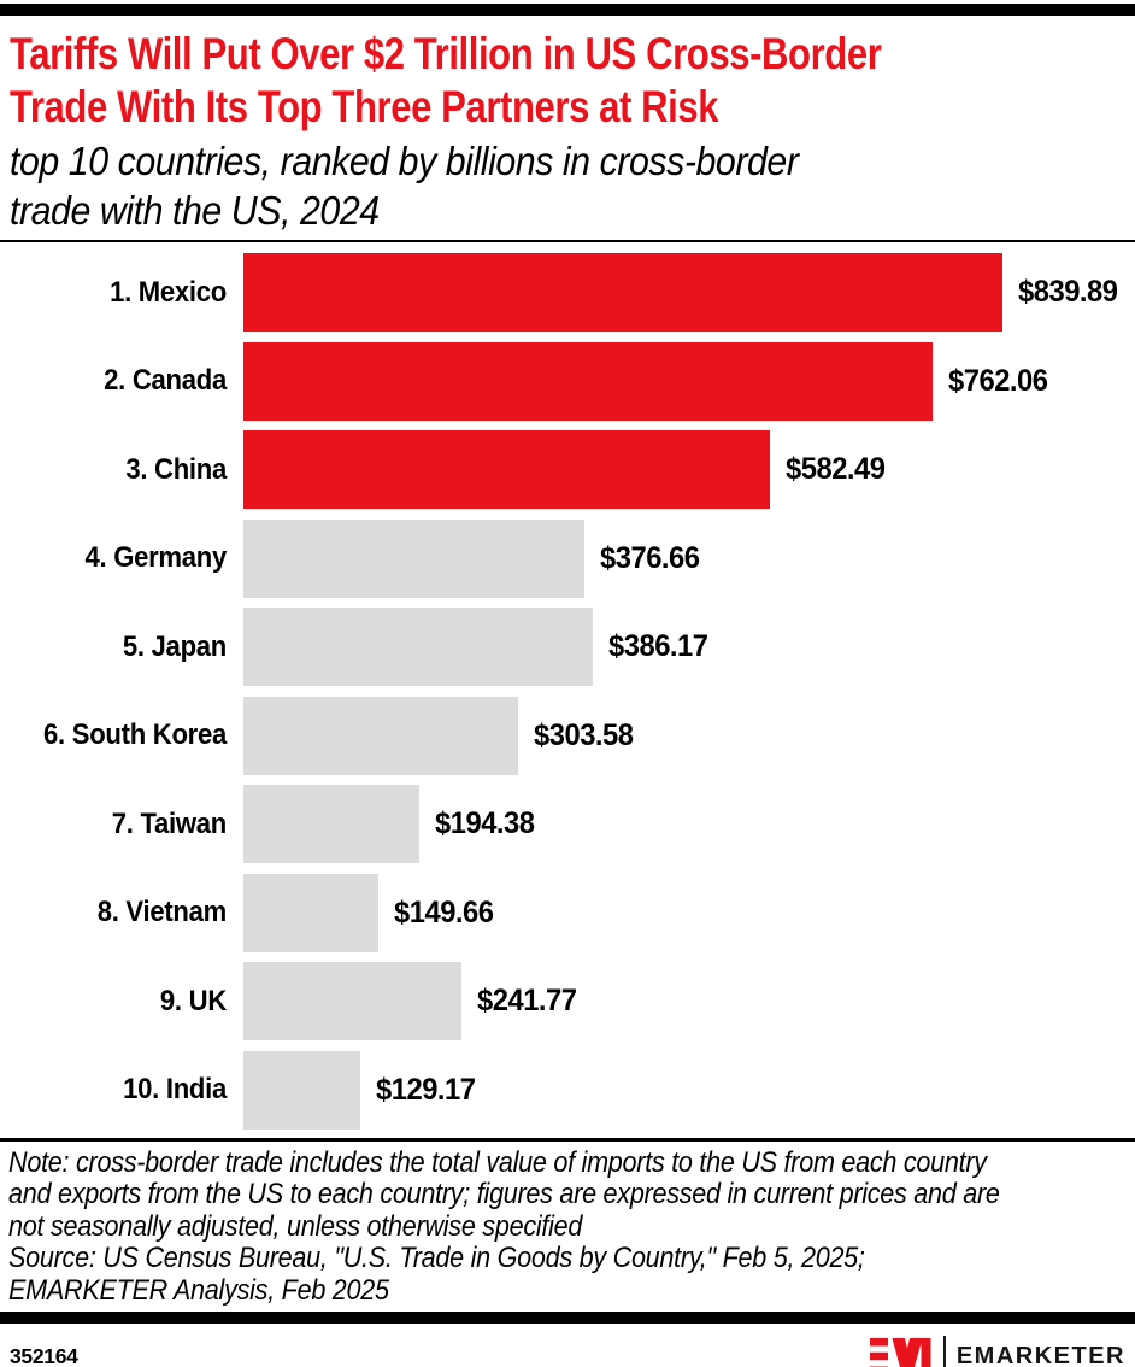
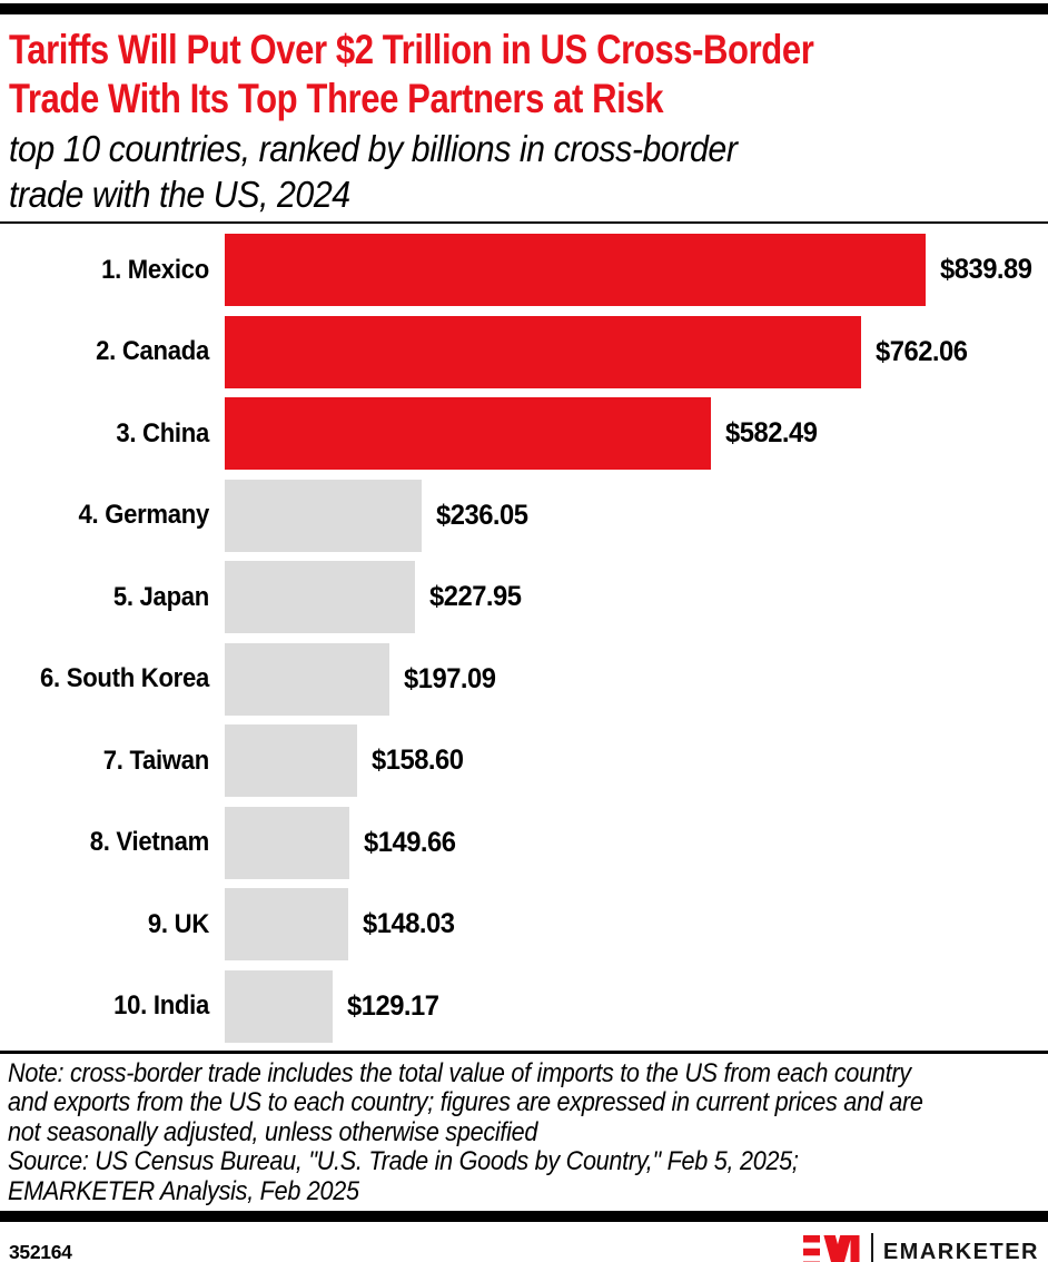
4. Germany: $376.66 -> $236.05
5. Japan: $386.17 -> $227.95
6. South Korea: $303.58 -> $197.09
7. Taiwan: $194.38 -> $158.60
9. UK: $241.77 -> $148.03
